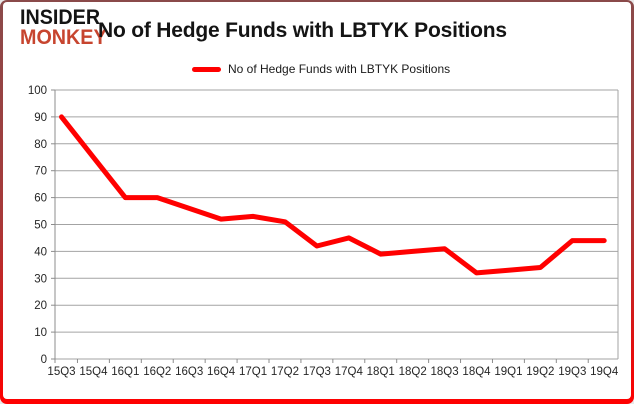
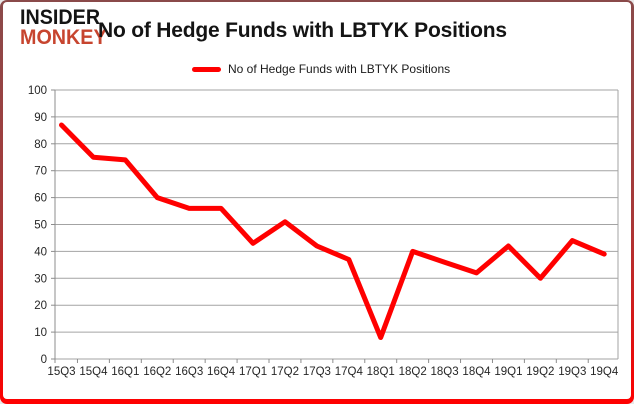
15Q3: 90 -> 87
16Q1: 60 -> 74
16Q4: 52 -> 56
17Q1: 53 -> 43
17Q4: 45 -> 37
18Q1: 39 -> 8
18Q3: 41 -> 36
19Q1: 33 -> 42
19Q2: 34 -> 30
19Q4: 44 -> 39
